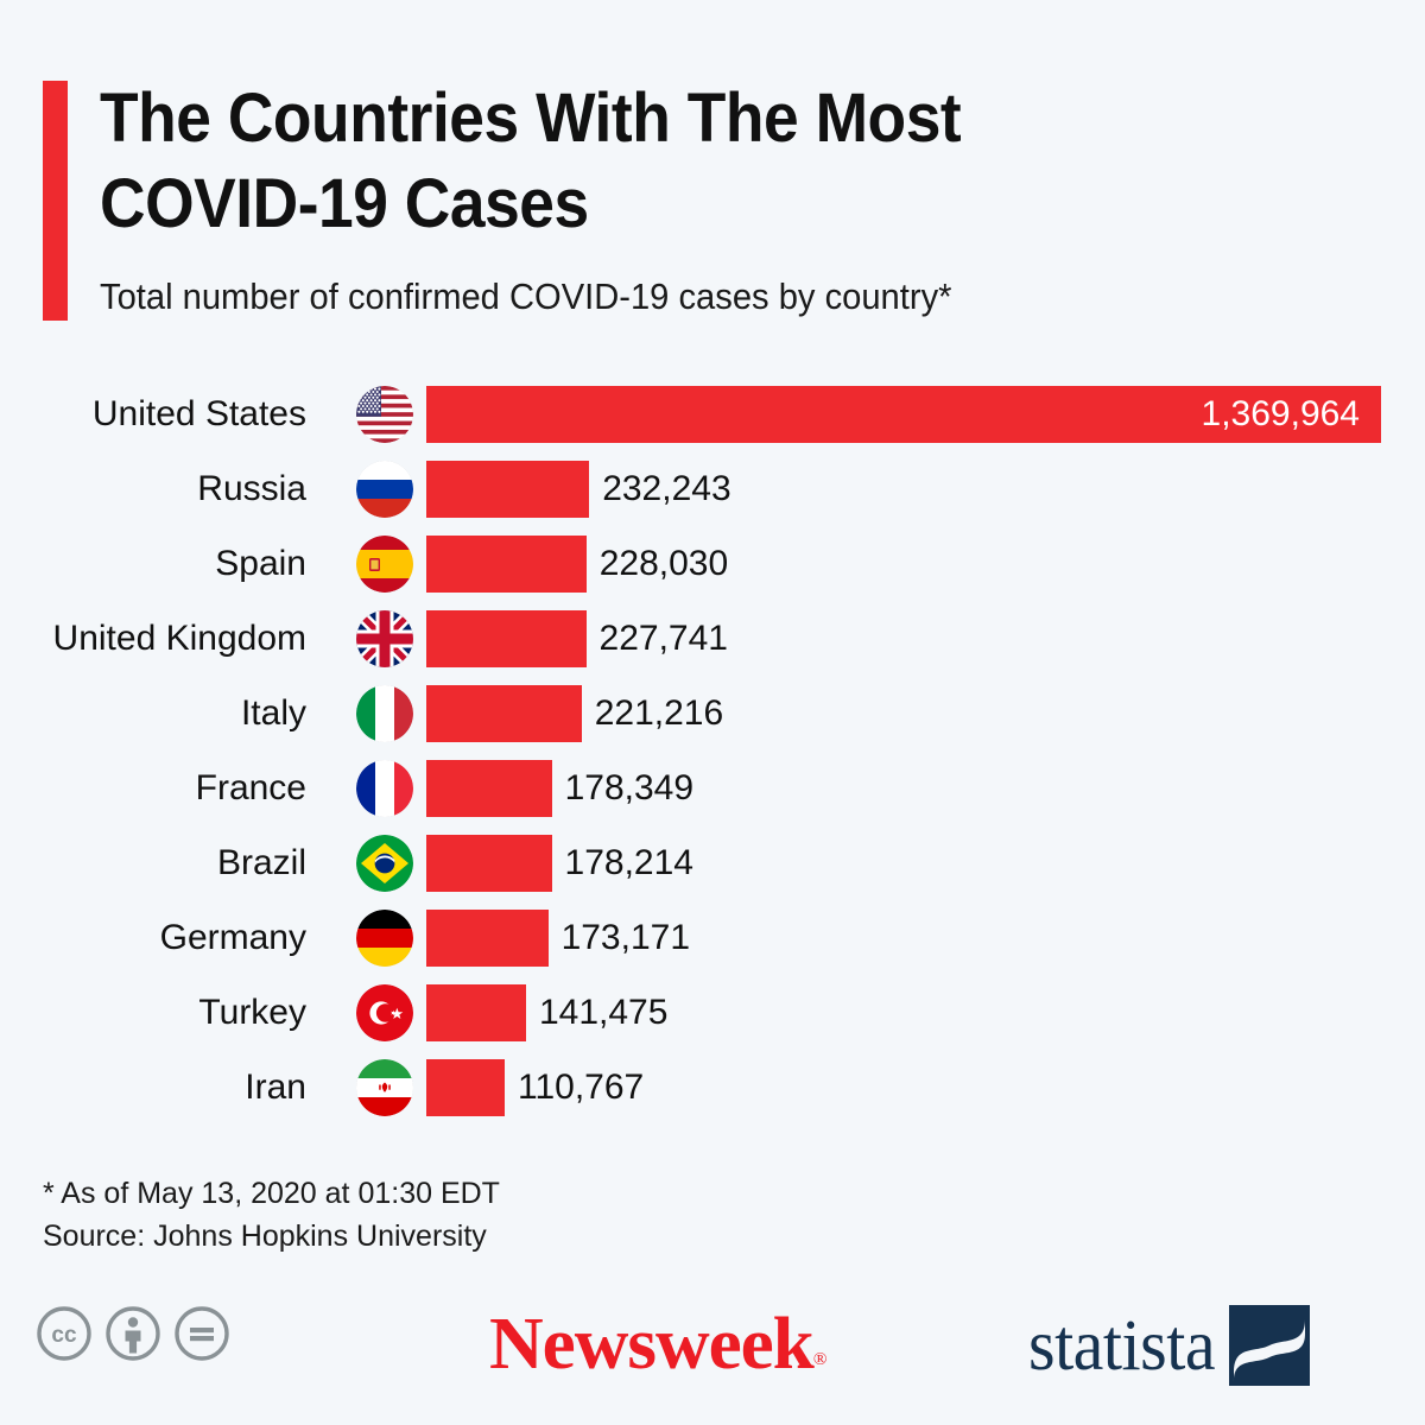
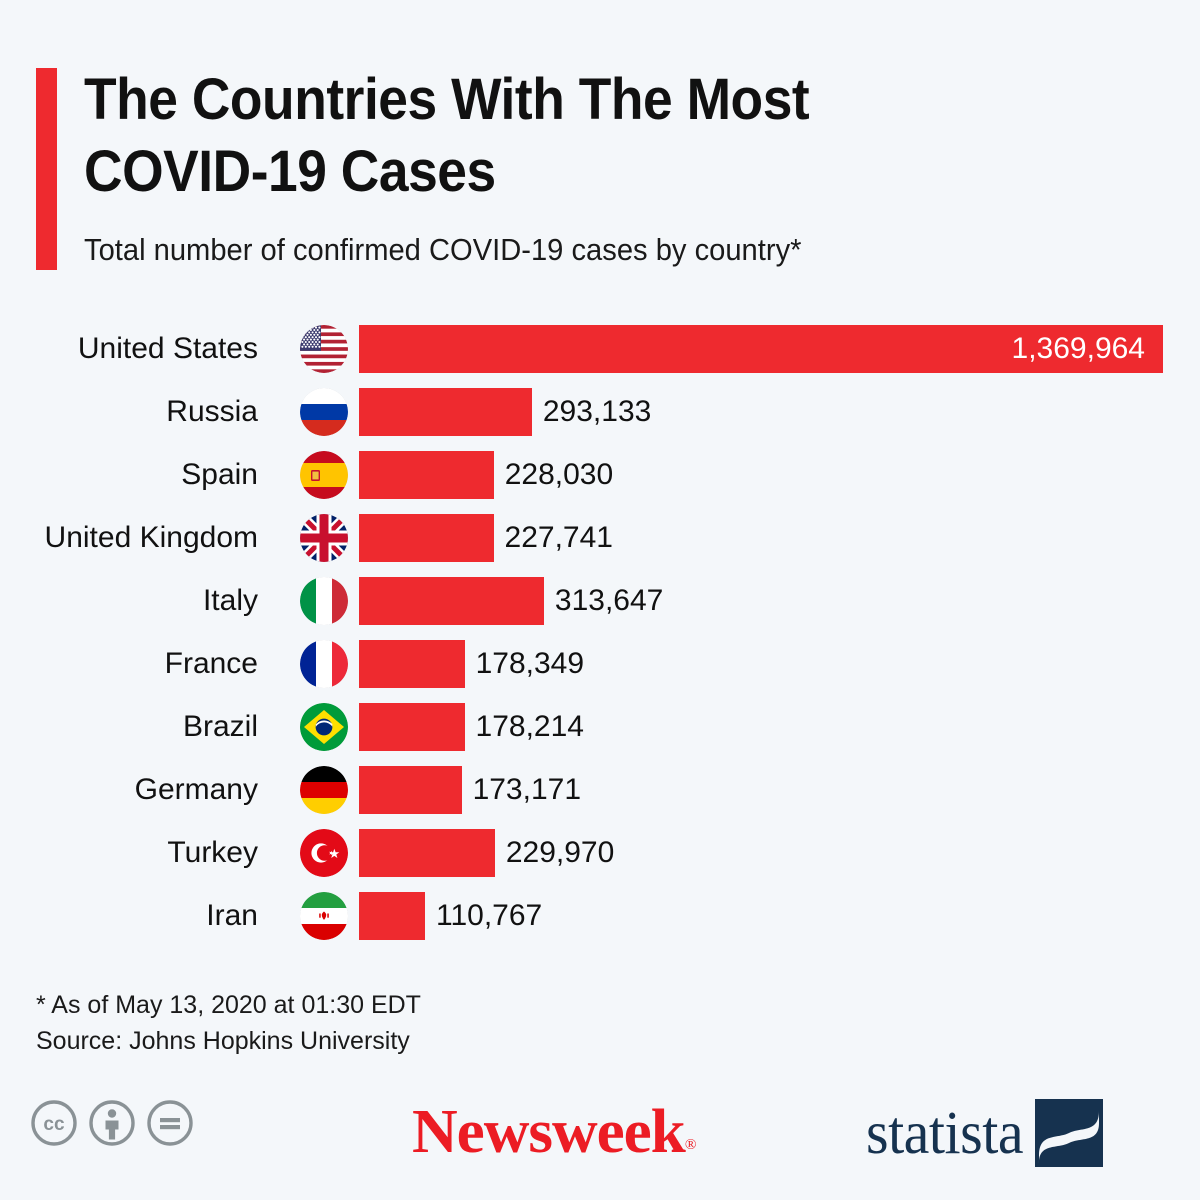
Russia: 232,243 -> 293,133
Italy: 221,216 -> 313,647
Turkey: 141,475 -> 229,970
